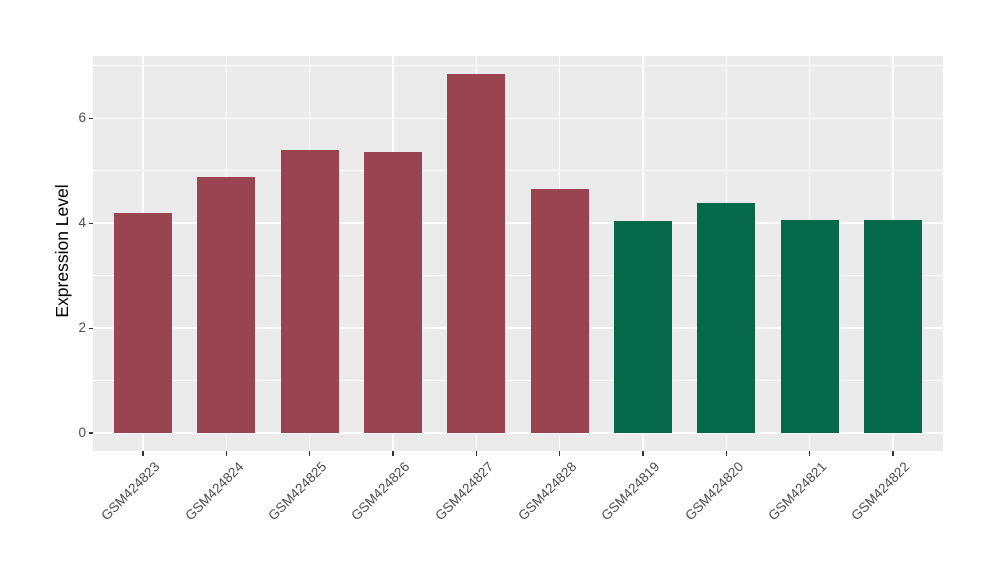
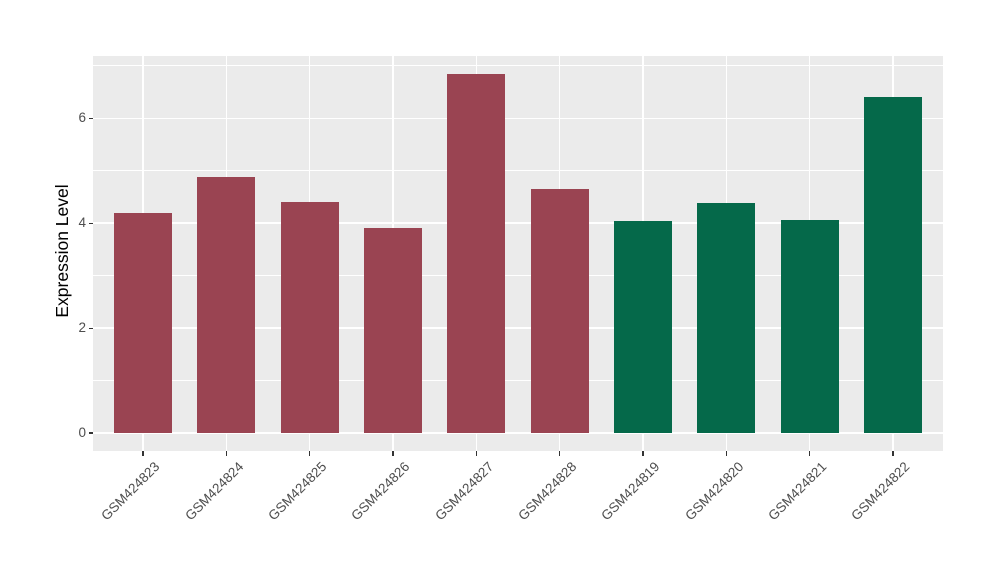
GSM424825: 5.4 -> 4.4
GSM424826: 5.4 -> 3.9
GSM424822: 4.1 -> 6.4
